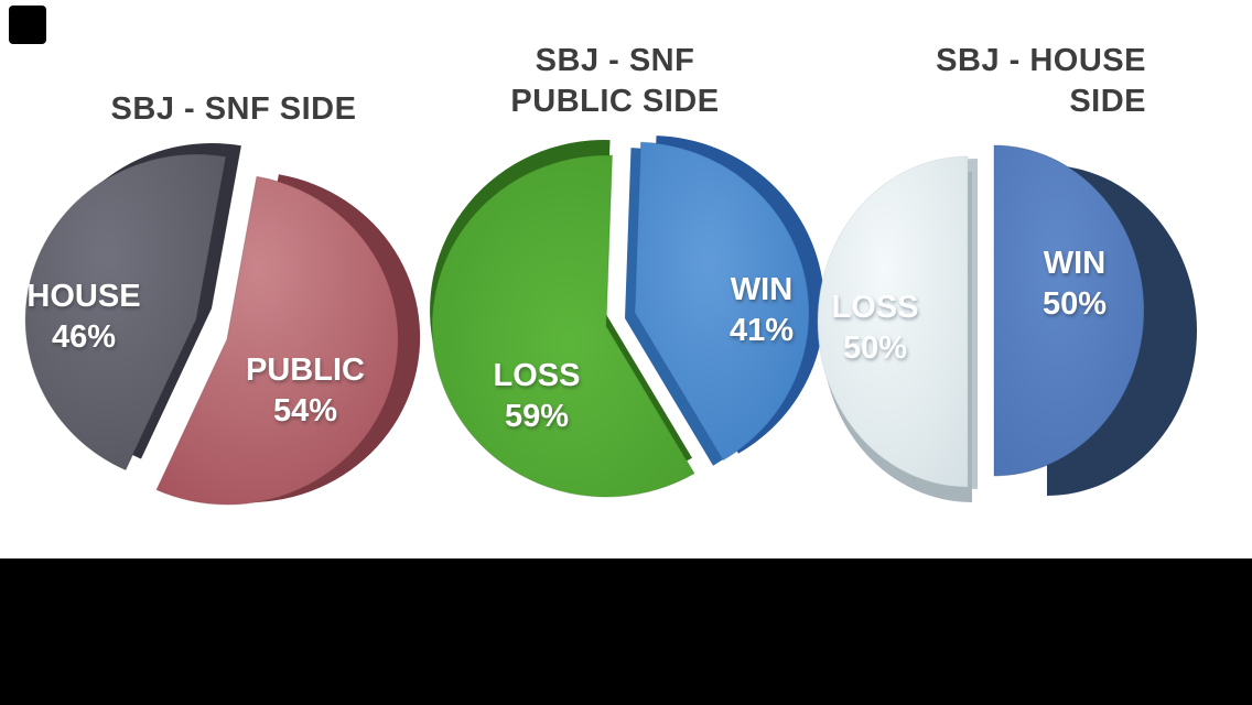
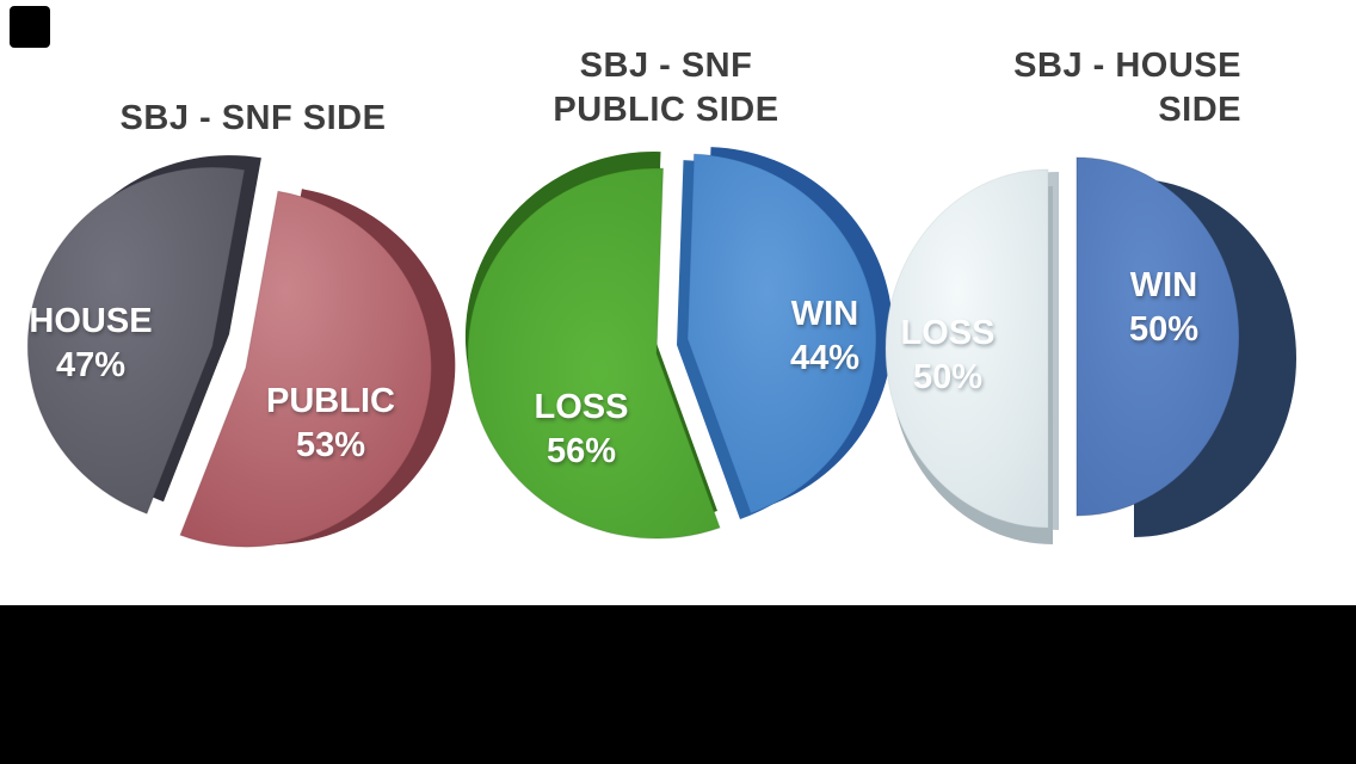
SBJ - SNF SIDE/HOUSE: 46% -> 47%
SBJ - SNF SIDE/PUBLIC: 54% -> 53%
SBJ - SNF PUBLIC SIDE/LOSS: 59% -> 56%
SBJ - SNF PUBLIC SIDE/WIN: 41% -> 44%
